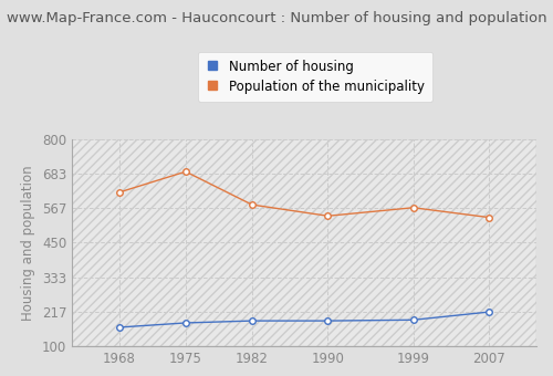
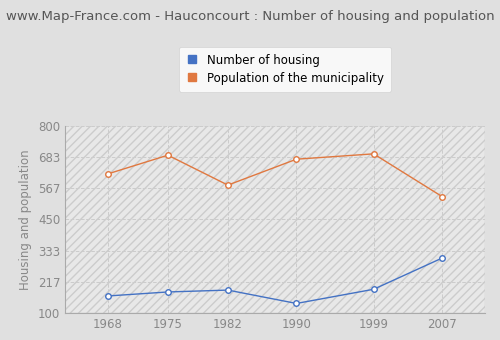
Number of housing/1990: 185 -> 135
Population of the municipality/1990: 540 -> 675
Population of the municipality/1999: 568 -> 695
Number of housing/2007: 215 -> 305
